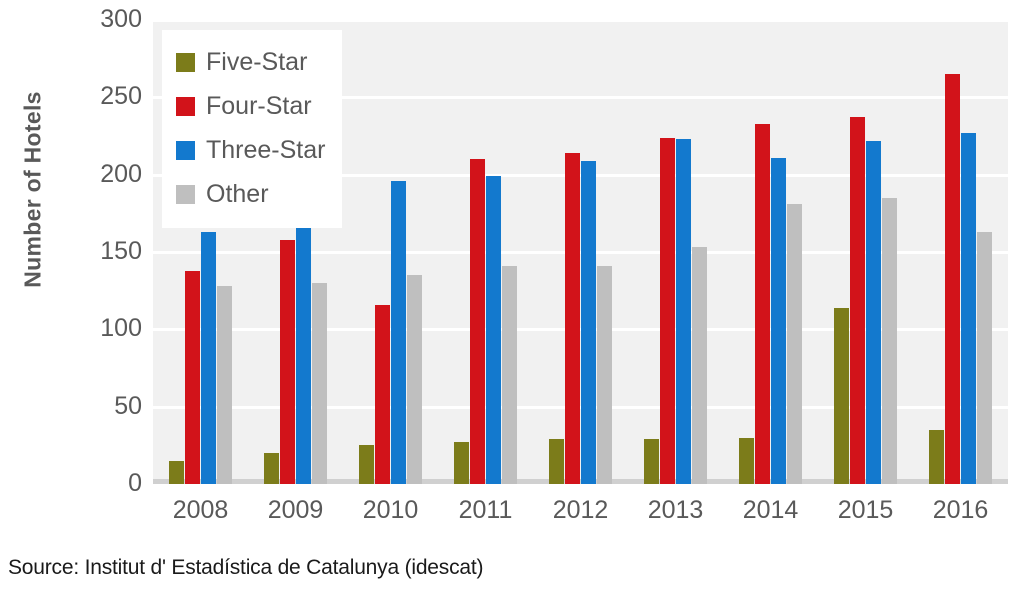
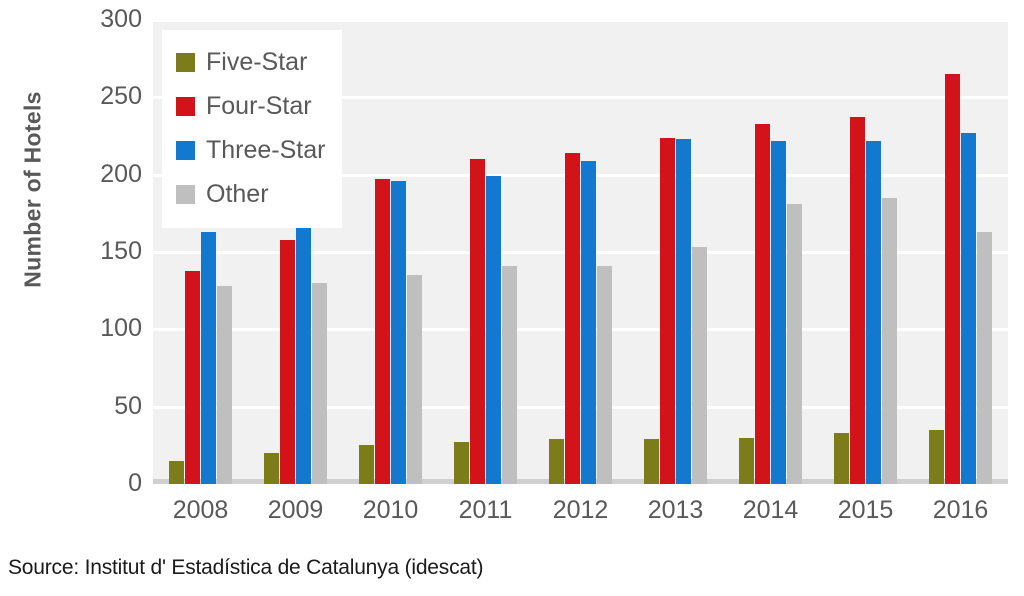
Four-Star/2010: 116 -> 197
Three-Star/2014: 211 -> 222
Five-Star/2015: 114 -> 33
